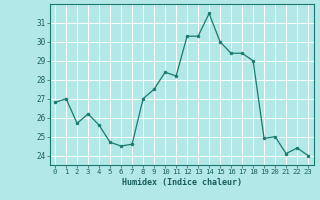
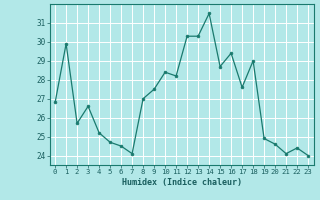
1: 27.0 -> 29.9
3: 26.2 -> 26.6
4: 25.6 -> 25.2
7: 24.6 -> 24.1
15: 30.0 -> 28.7
17: 29.4 -> 27.6
20: 25.0 -> 24.6
